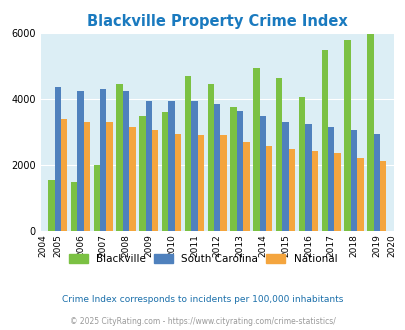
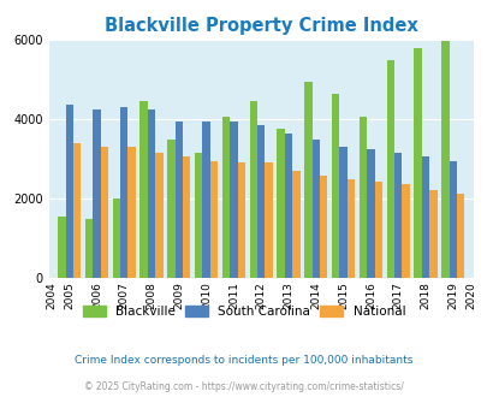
Blackville/2010: 3600 -> 3150
Blackville/2011: 4700 -> 4050
